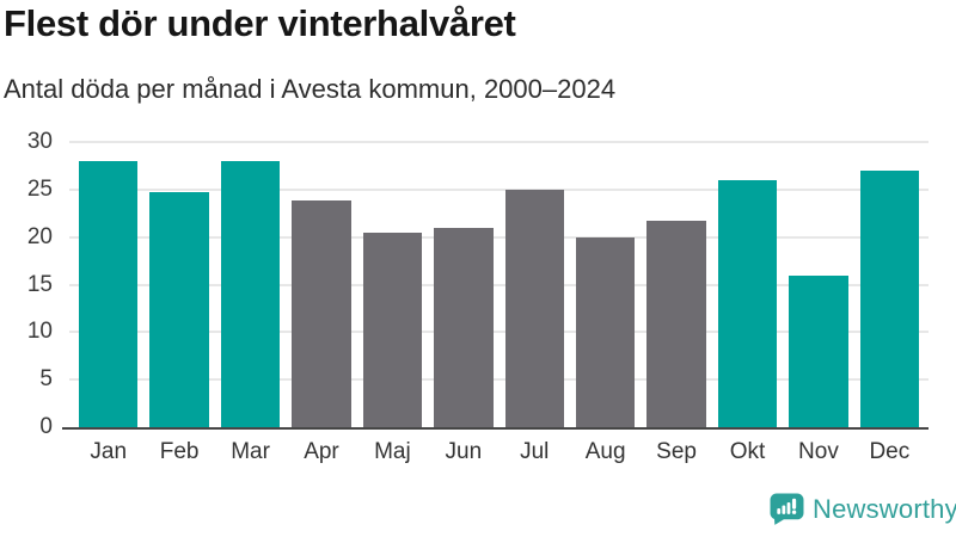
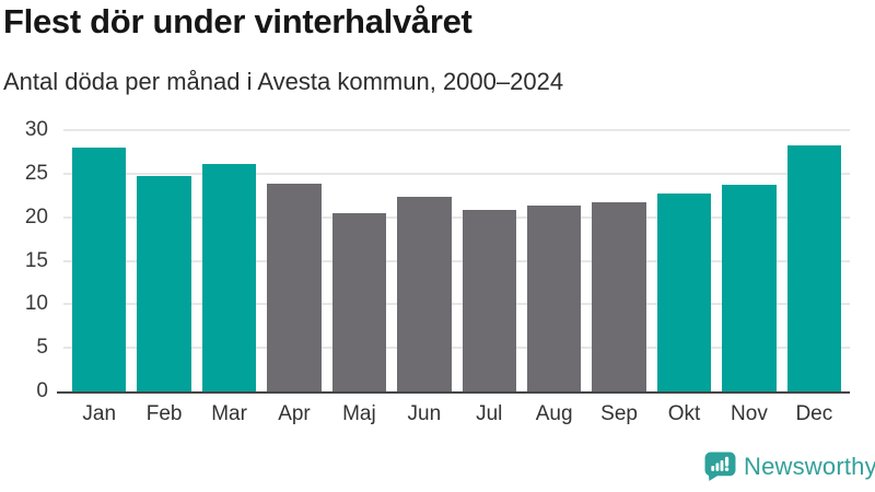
Mar: 28 -> 26
Jun: 21 -> 22
Jul: 25 -> 21
Aug: 20 -> 21
Okt: 26 -> 23
Nov: 16 -> 24
Dec: 27 -> 28
